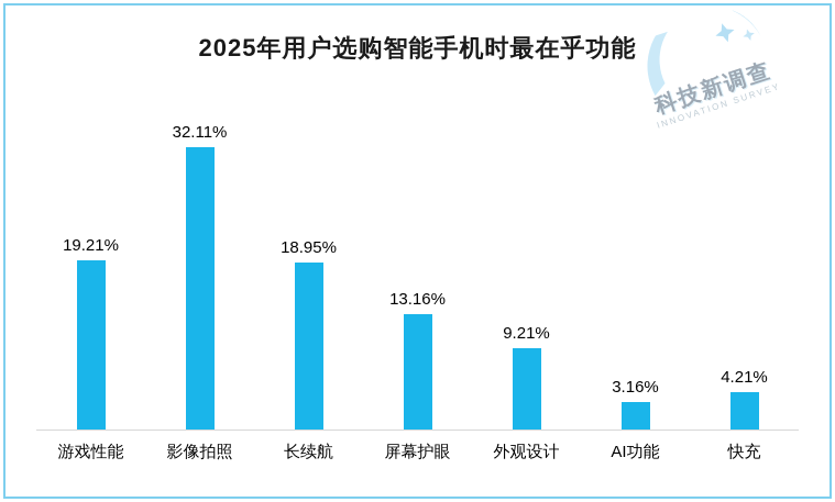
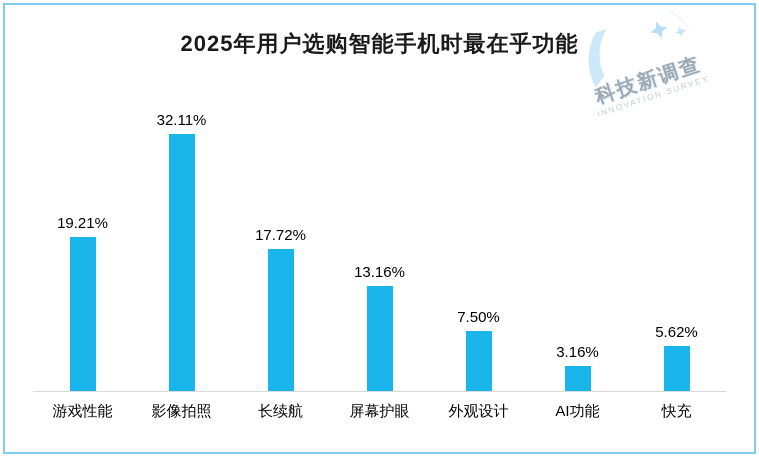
长续航: 18.95% -> 17.72%
外观设计: 9.21% -> 7.50%
快充: 4.21% -> 5.62%
